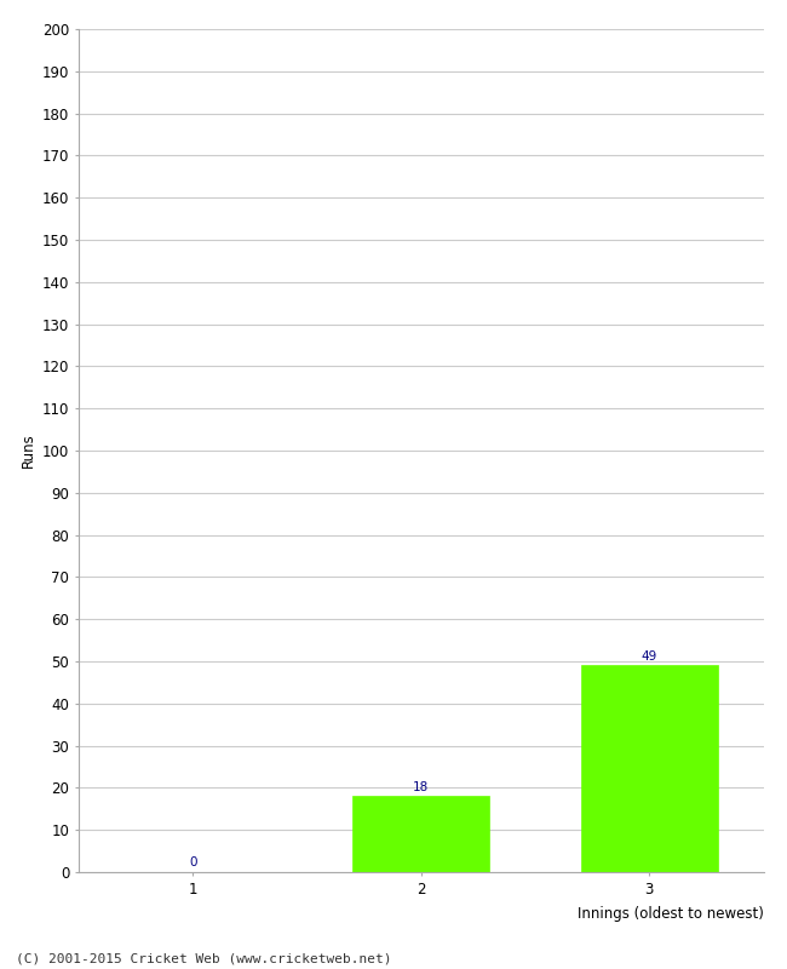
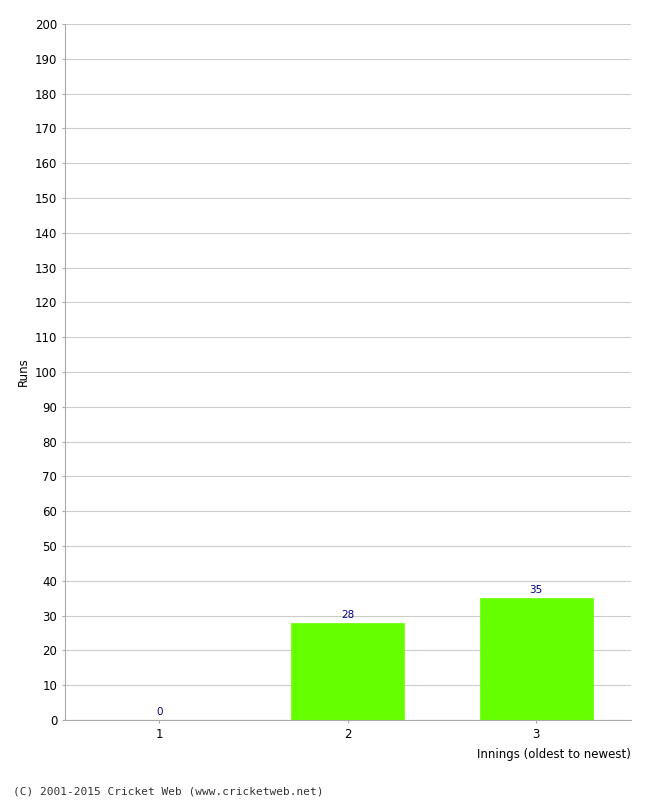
2: 18 -> 28
3: 49 -> 35
